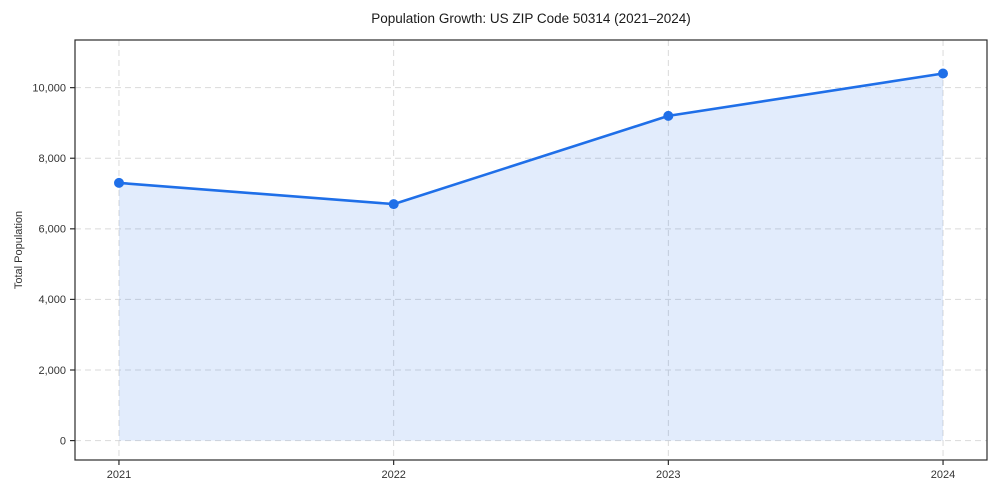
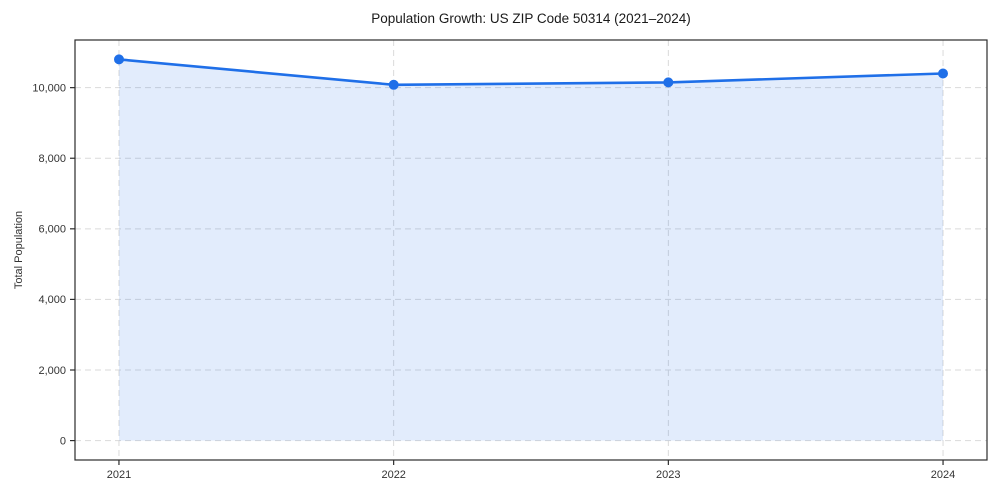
2021: 7300 -> 10800
2022: 6700 -> 10100
2023: 9200 -> 10200
